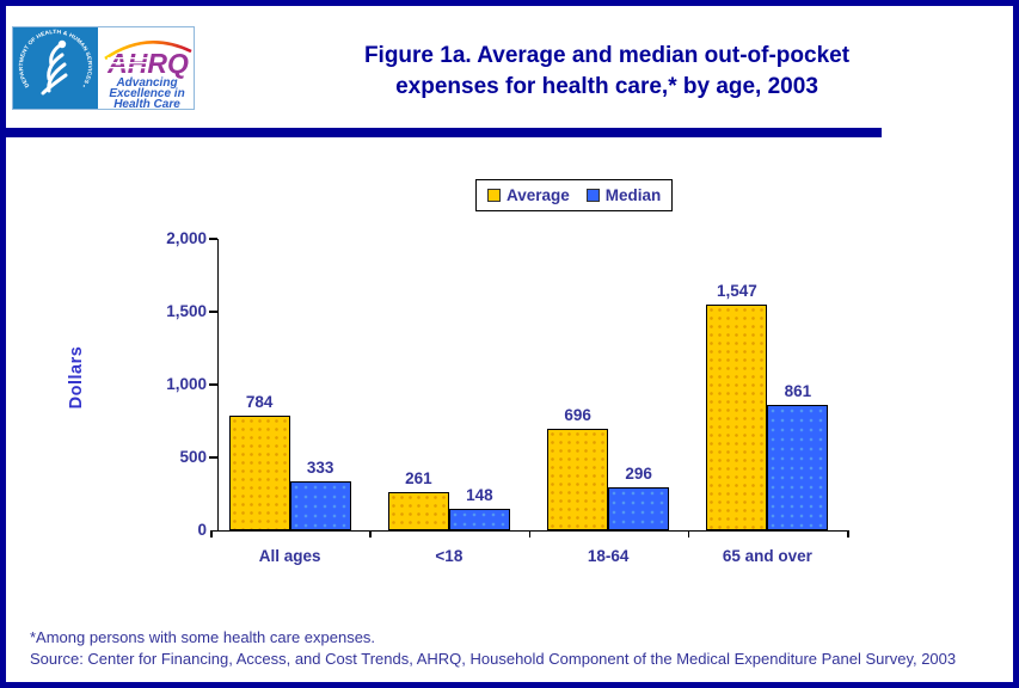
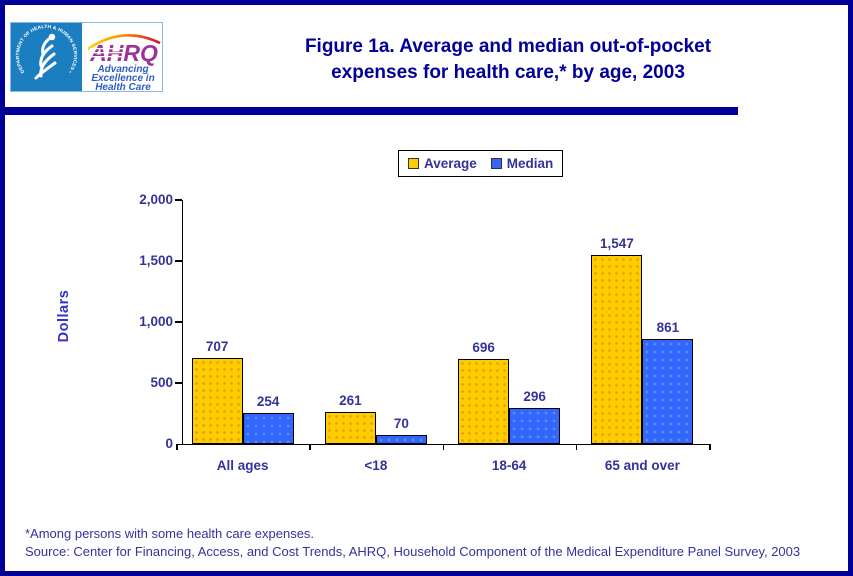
Average/All ages: 784 -> 707
Median/All ages: 333 -> 254
Median/<18: 148 -> 70
